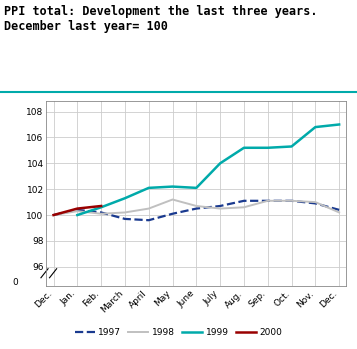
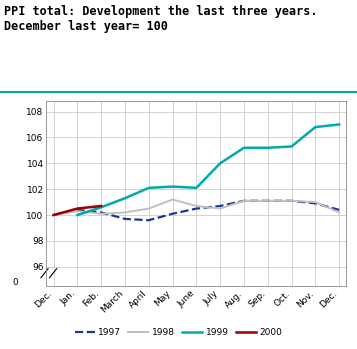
1998/Aug.: 100.6 -> 101.1
